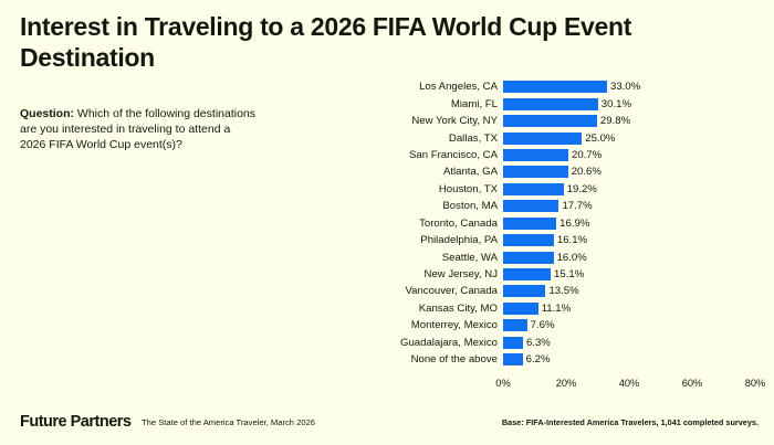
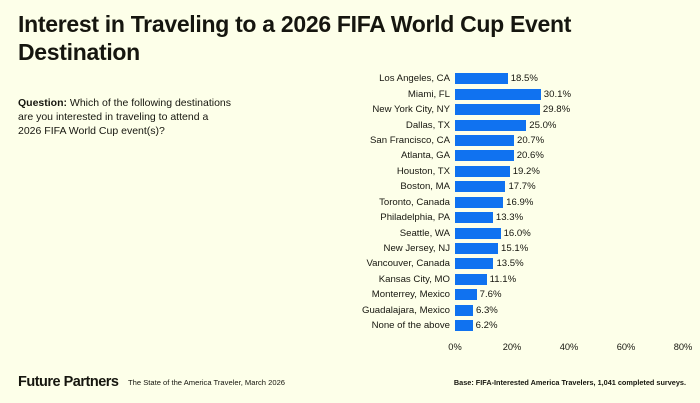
Los Angeles, CA: 33.0% -> 18.5%
Philadelphia, PA: 16.1% -> 13.3%
